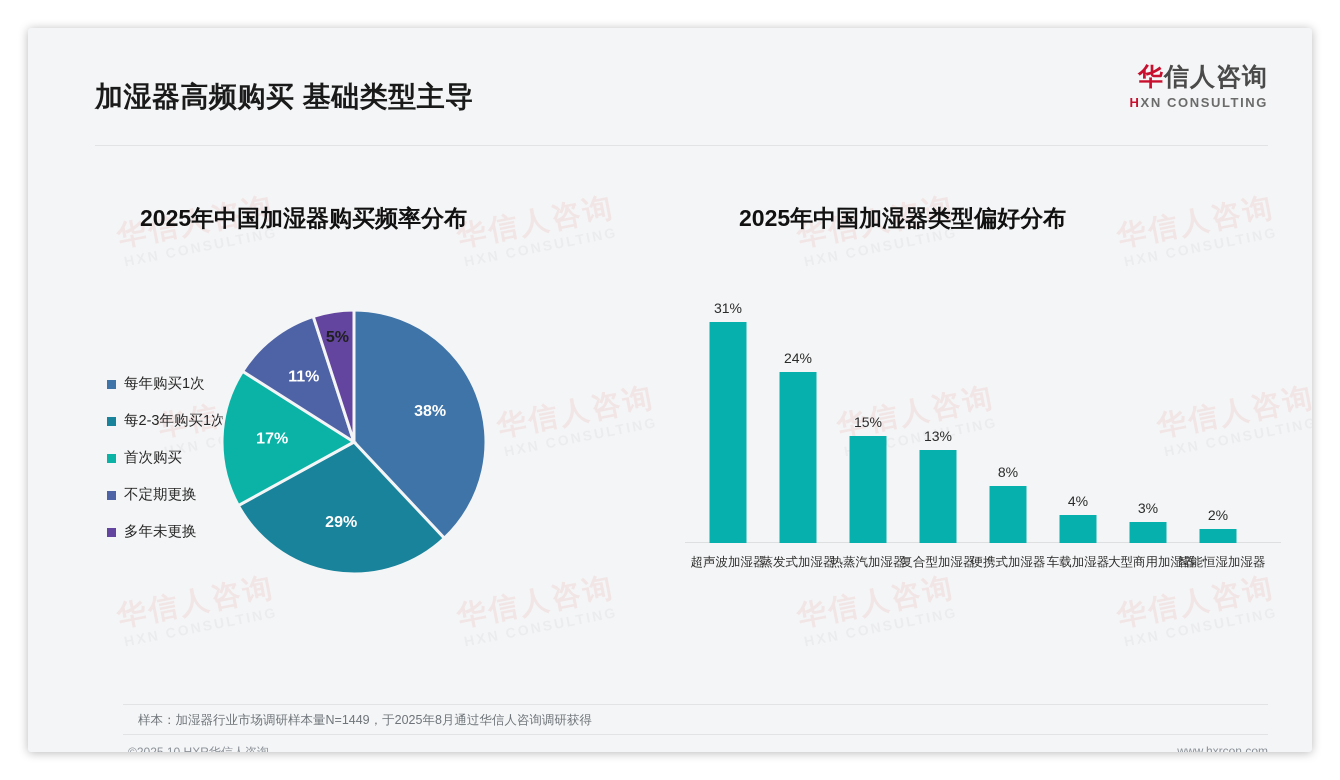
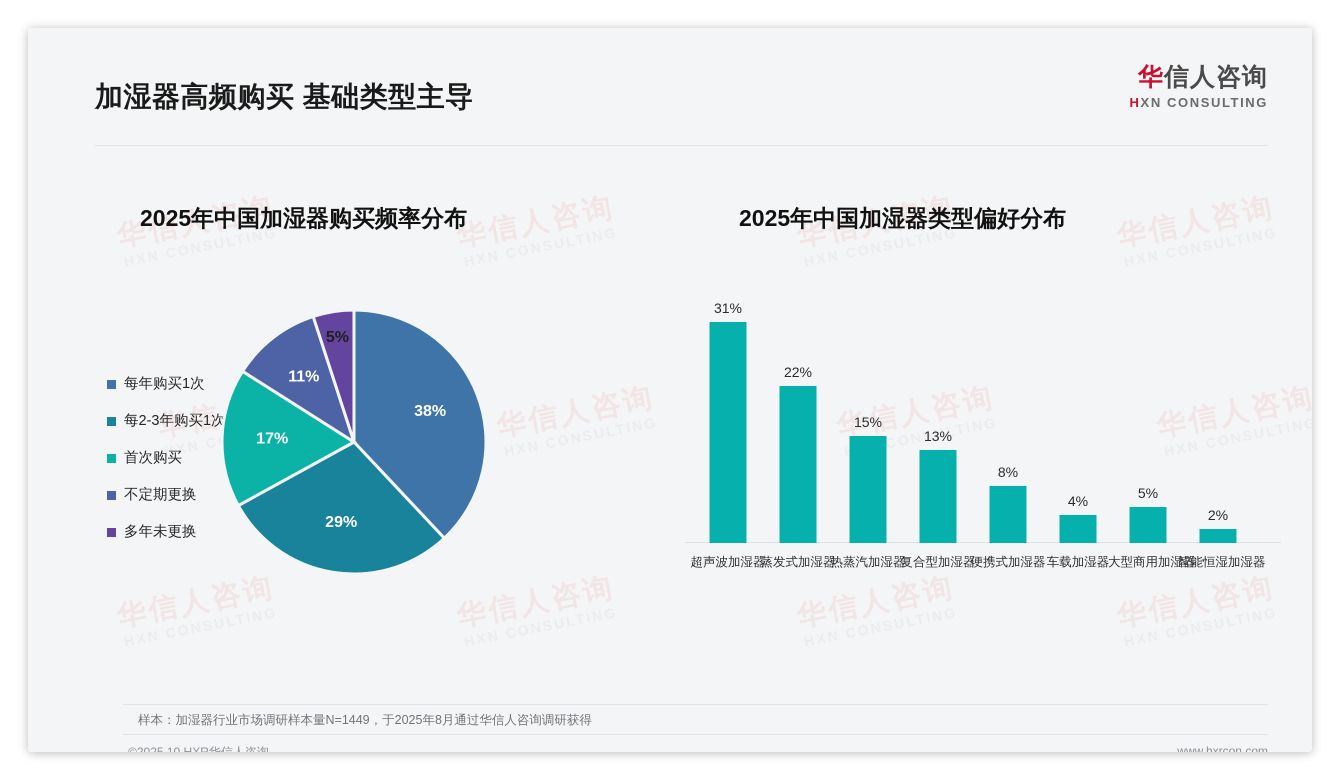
2025年中国加湿器类型偏好分布/蒸发式加湿器: 24% -> 22%
2025年中国加湿器类型偏好分布/大型商用加湿器: 3% -> 5%
